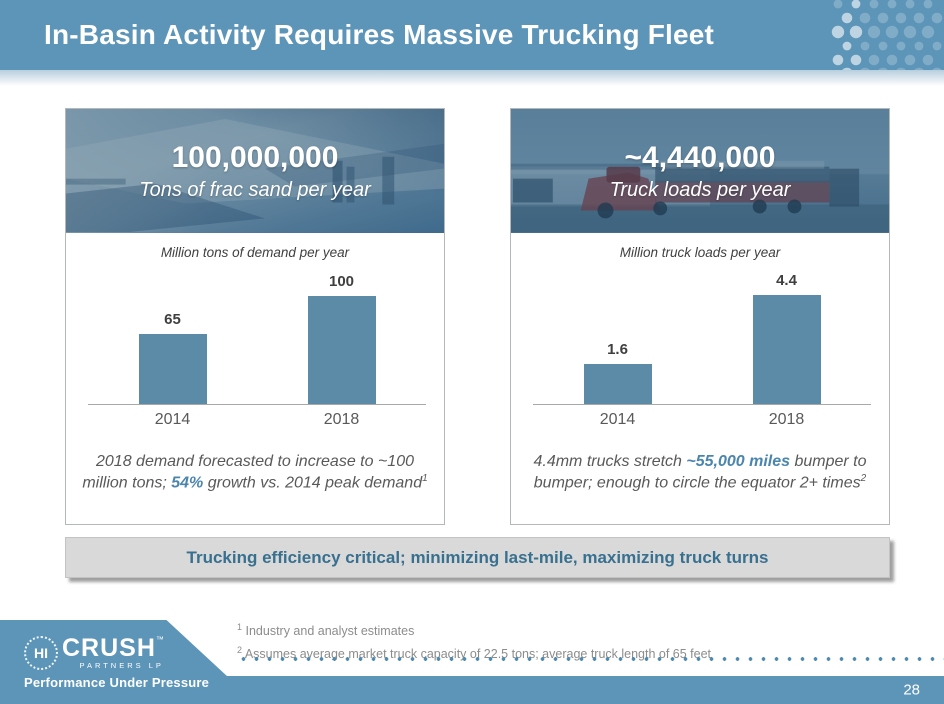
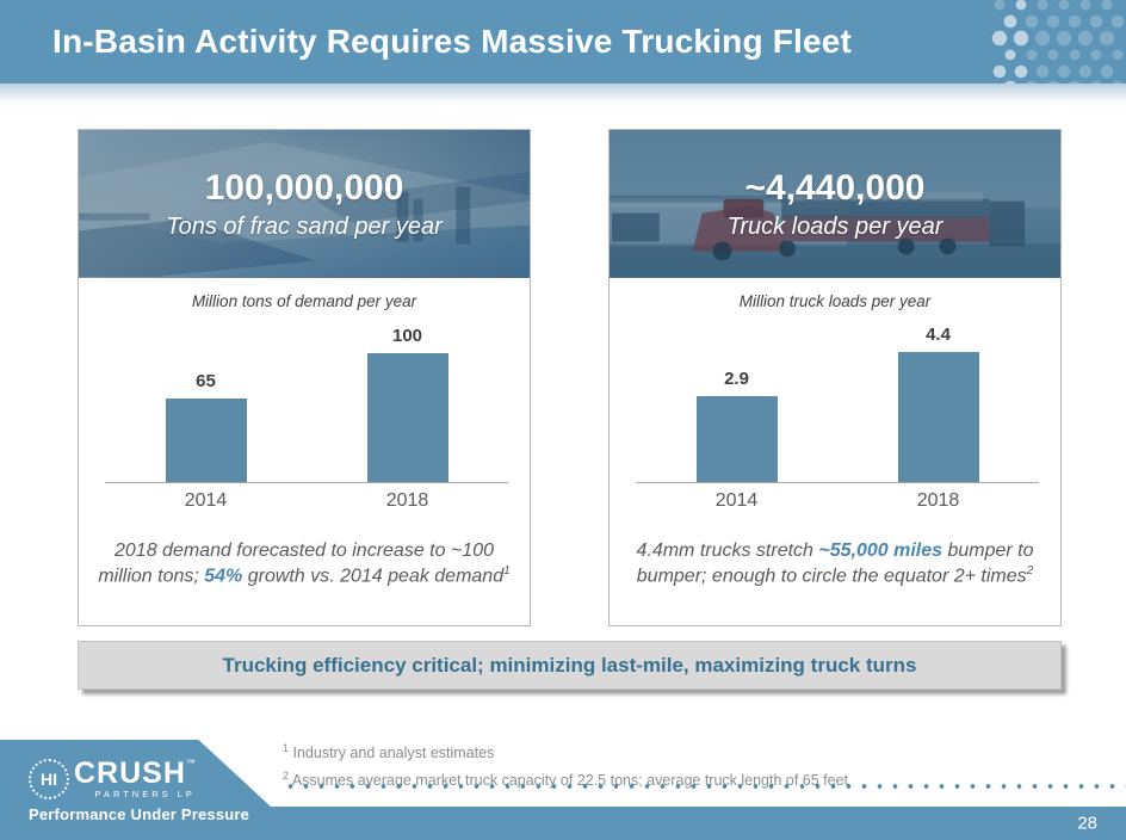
Million truck loads per year/2014: 1.6 -> 2.9
